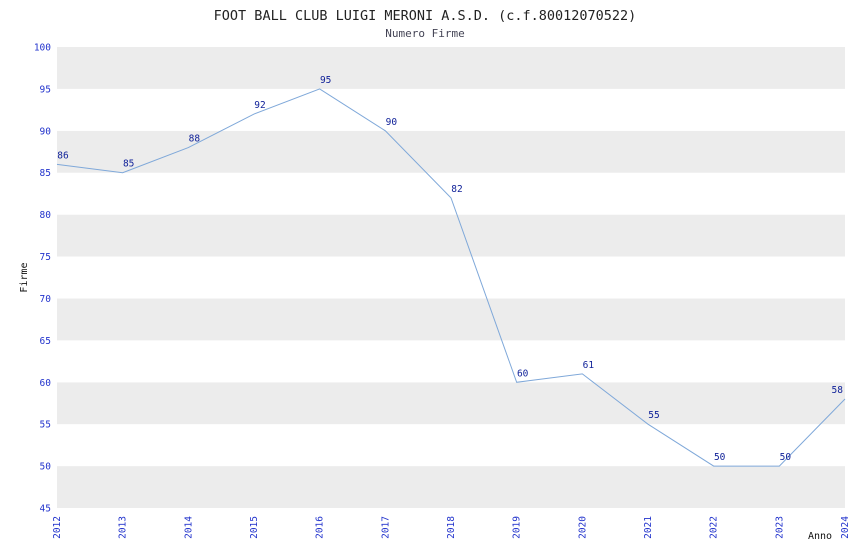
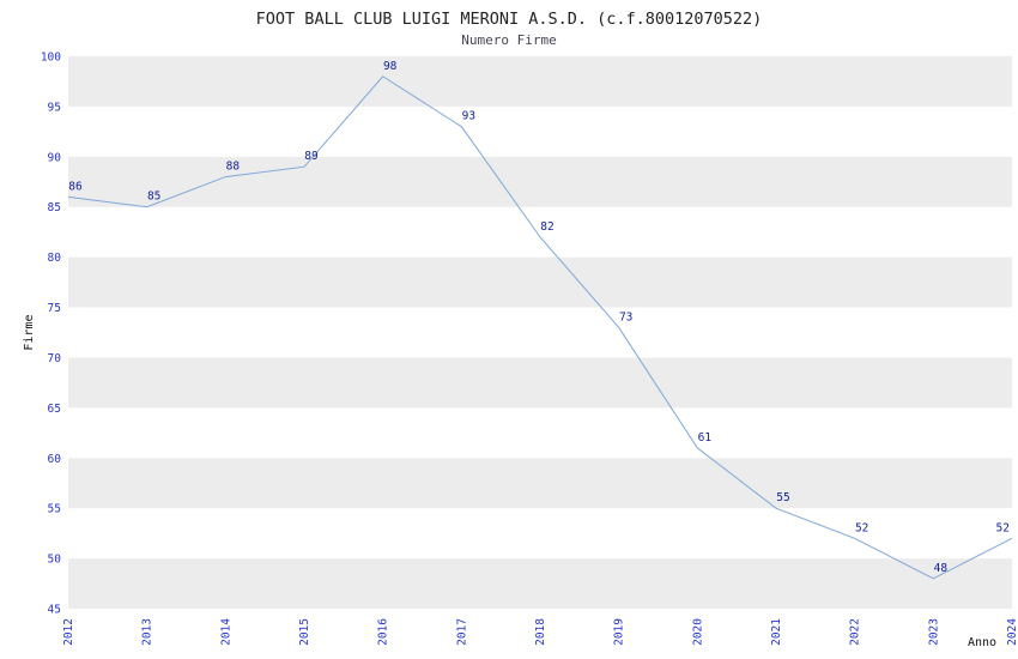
2015: 92 -> 89
2016: 95 -> 98
2017: 90 -> 93
2019: 60 -> 73
2022: 50 -> 52
2023: 50 -> 48
2024: 58 -> 52
